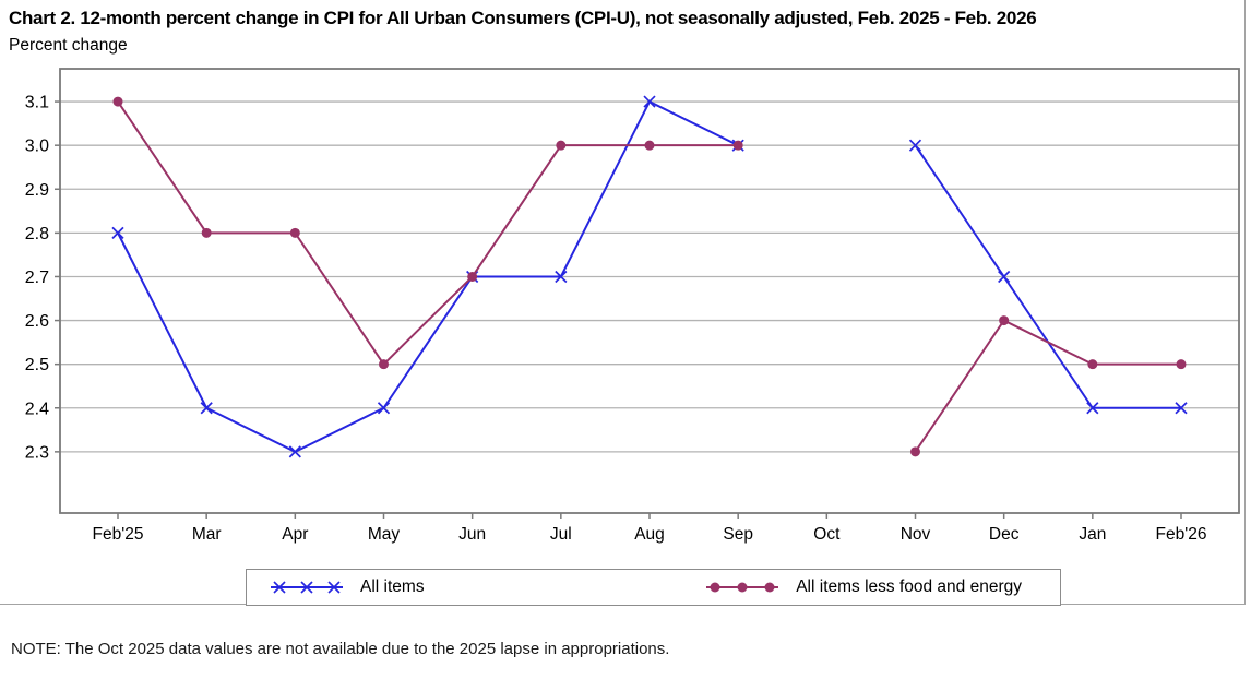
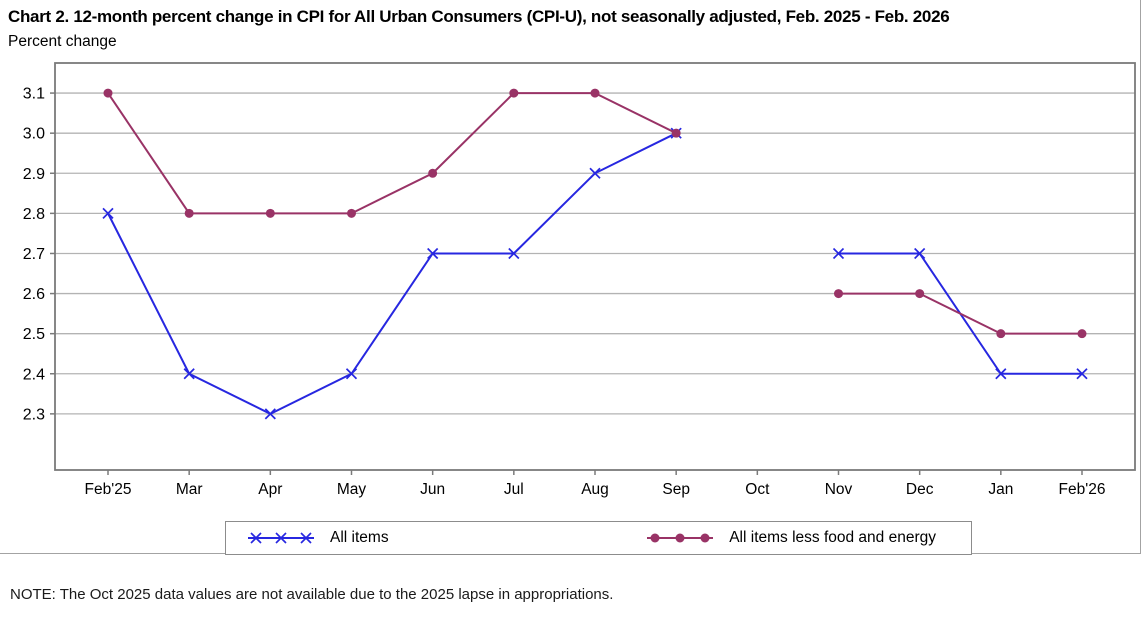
All items less food and energy/May: 2.5 -> 2.8
All items less food and energy/Jun: 2.7 -> 2.9
All items less food and energy/Jul: 3.0 -> 3.1
All items/Aug: 3.1 -> 2.9
All items less food and energy/Aug: 3.0 -> 3.1
All items/Nov: 3.0 -> 2.7
All items less food and energy/Nov: 2.3 -> 2.6
